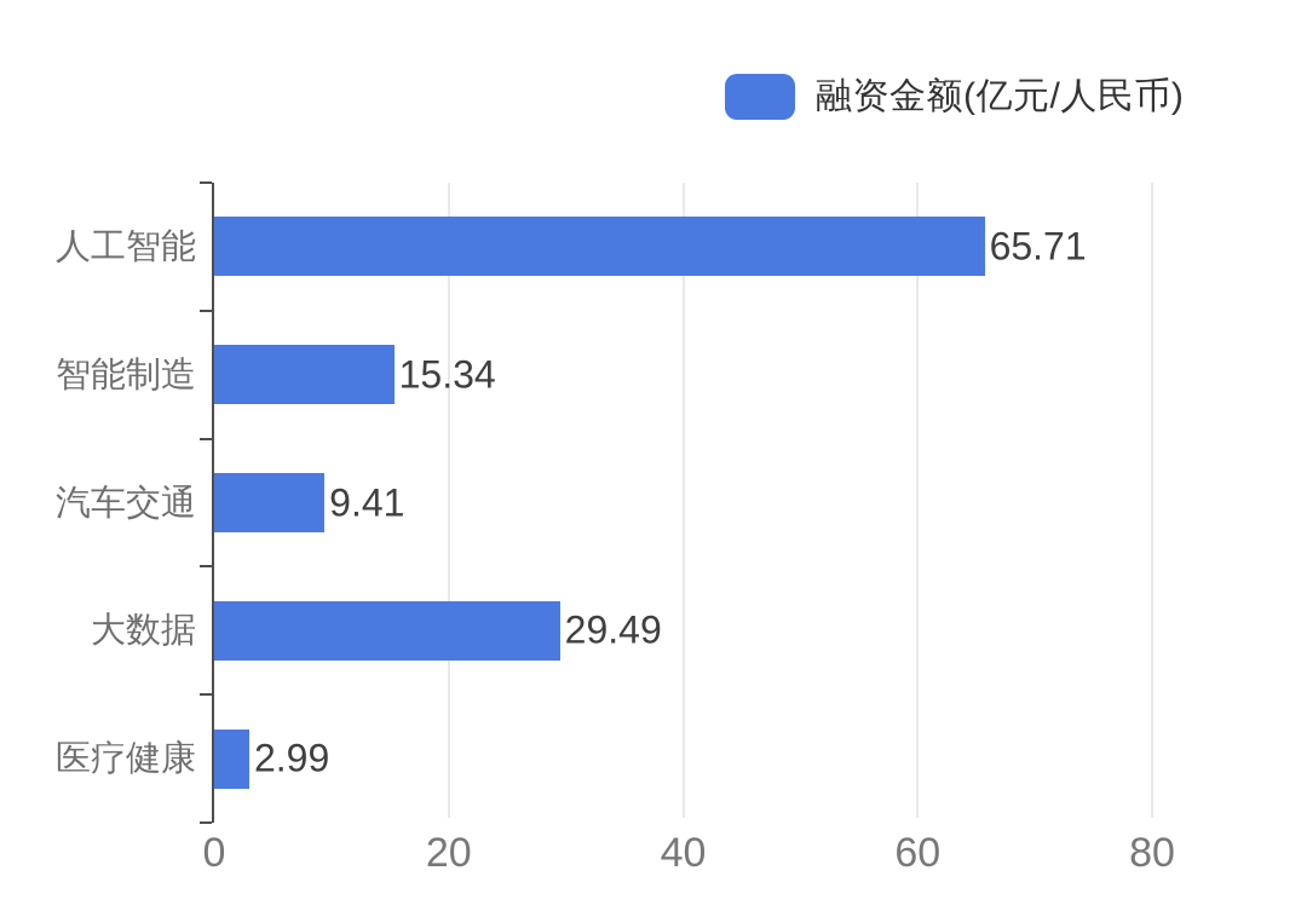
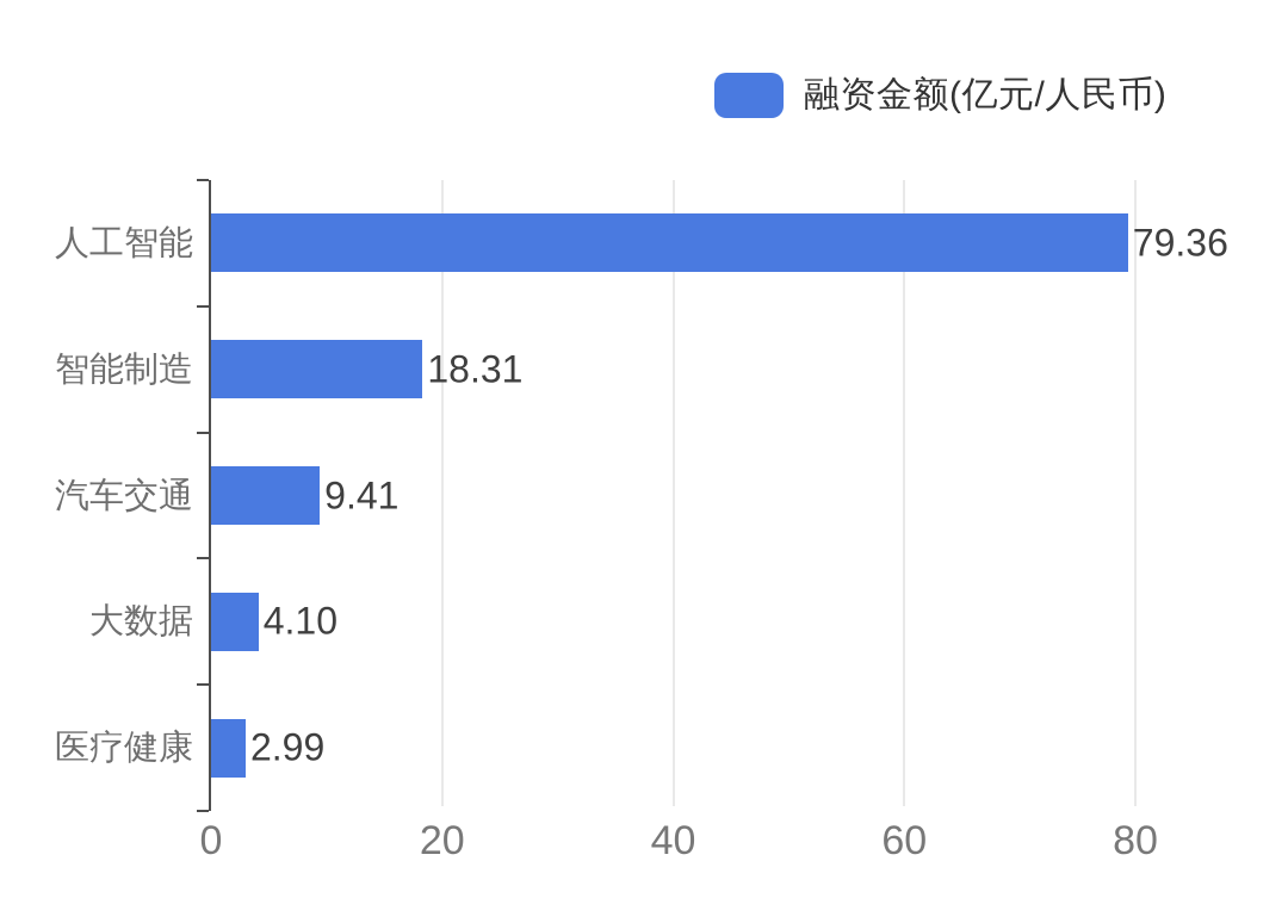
人工智能: 65.71 -> 79.36
智能制造: 15.34 -> 18.31
大数据: 29.49 -> 4.10
